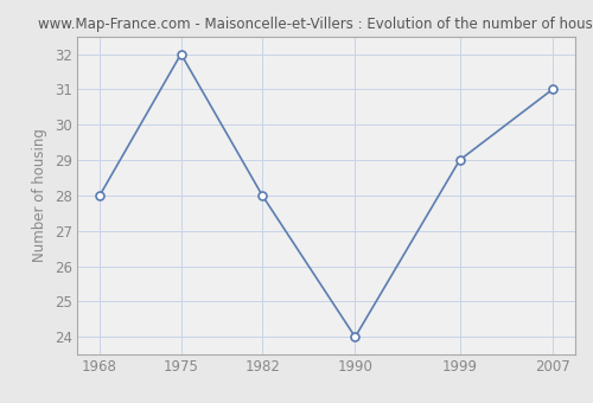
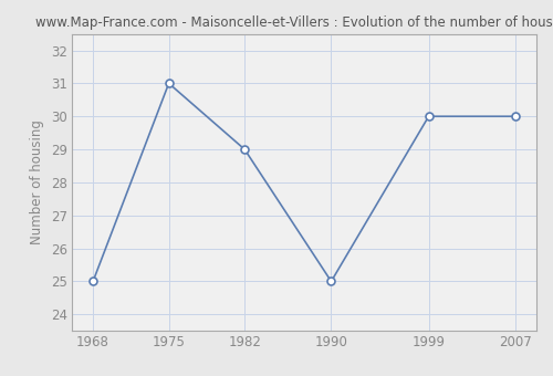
1968: 28 -> 25
1975: 32 -> 31
1982: 28 -> 29
1990: 24 -> 25
1999: 29 -> 30
2007: 31 -> 30
